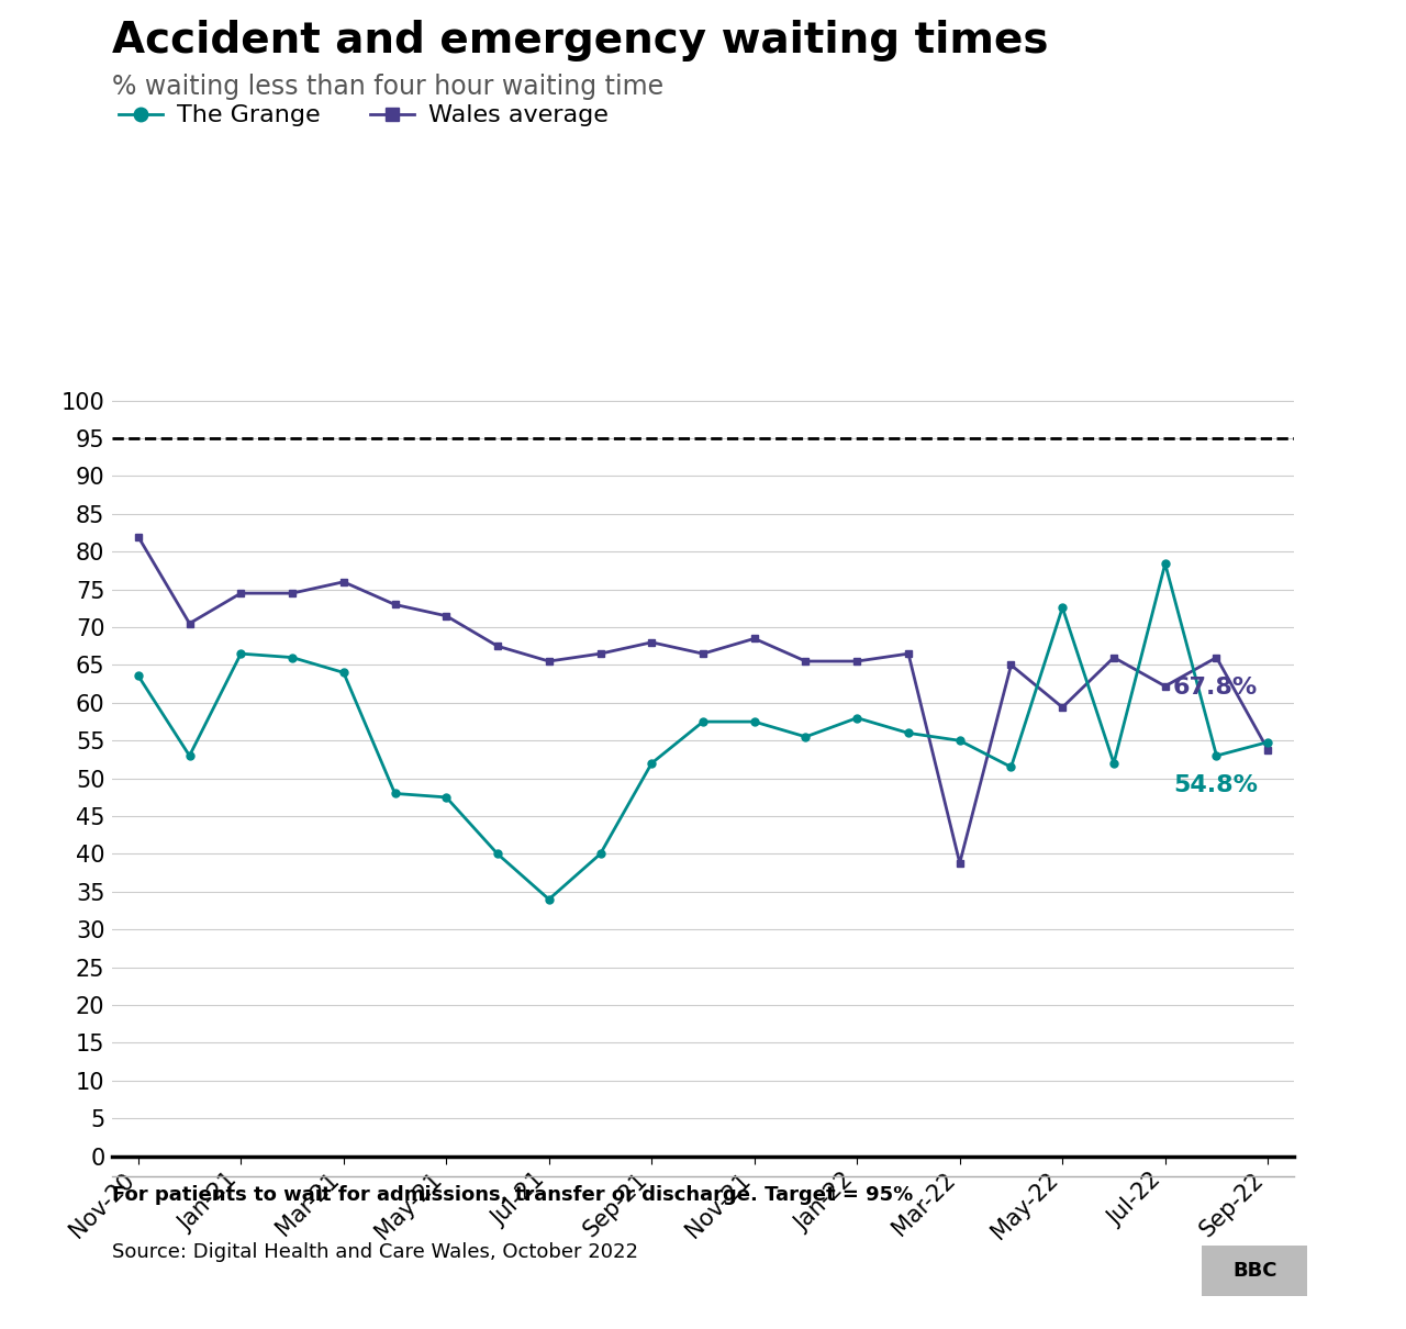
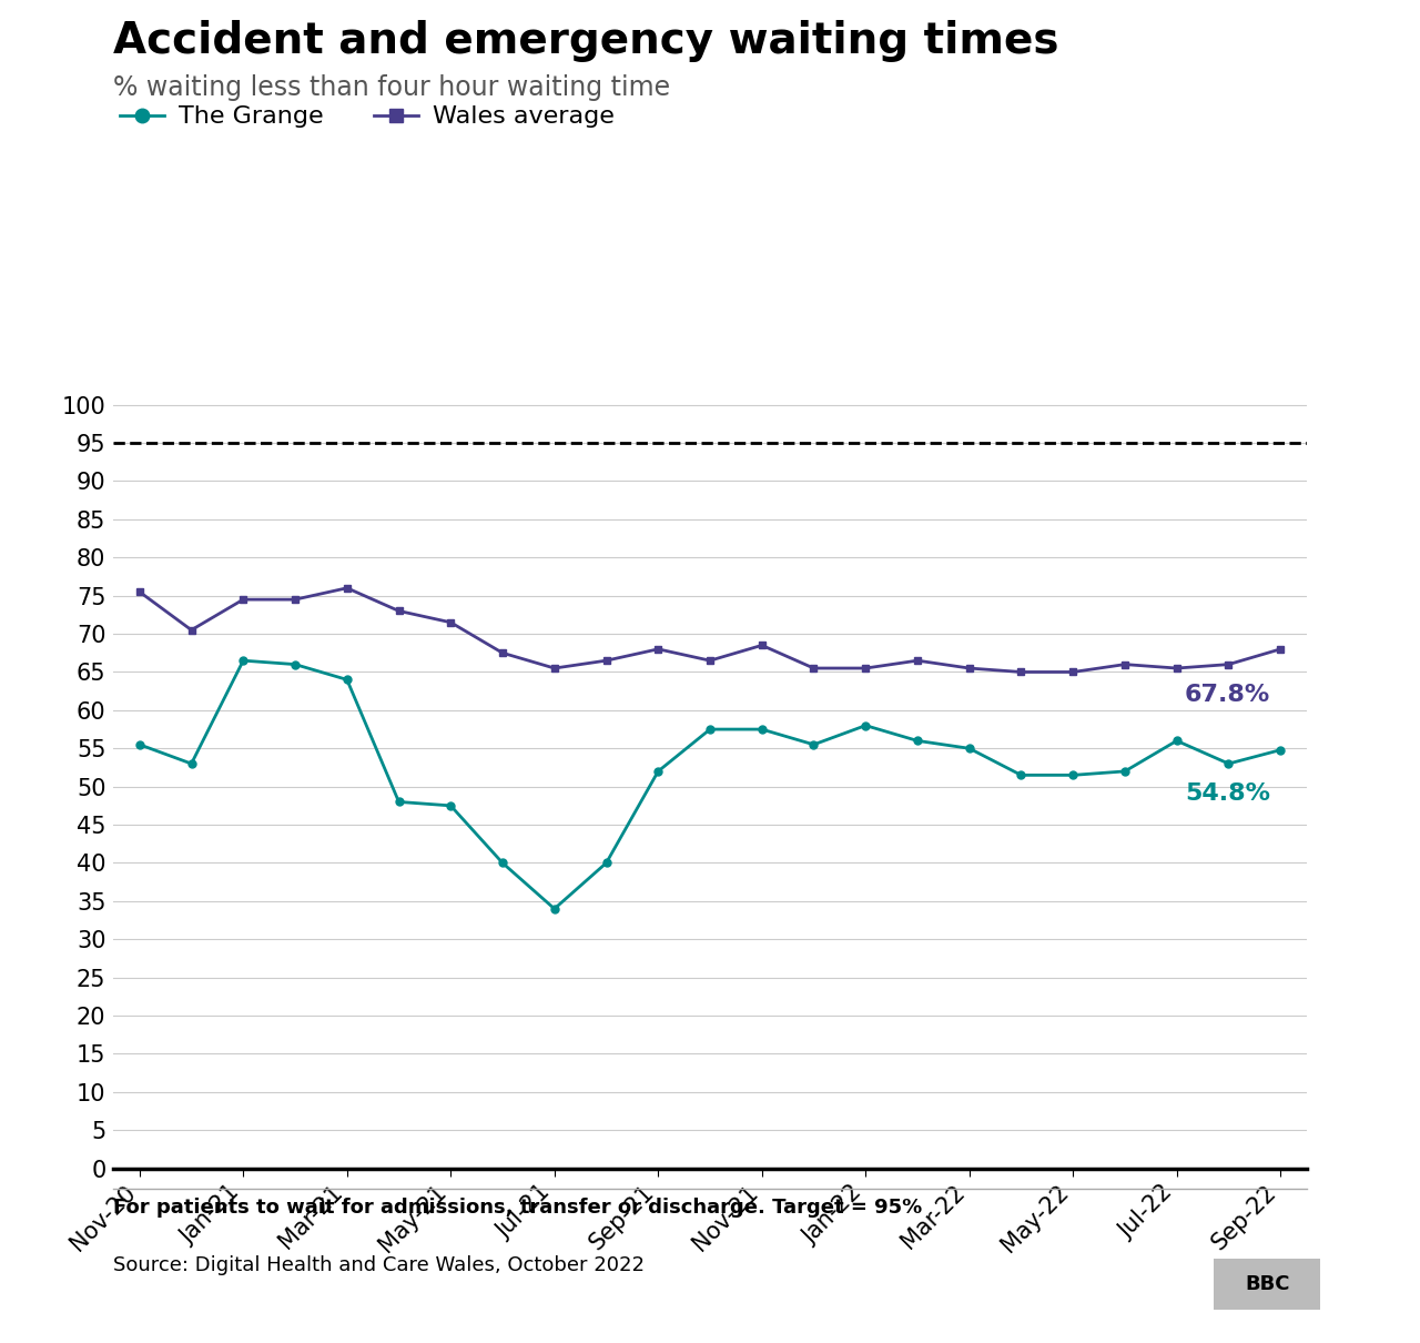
The Grange/Nov-20: 63.6 -> 55.5
Wales average/Nov-20: 82.0 -> 75.5
Wales average/Mar-22: 38.8 -> 65.5
The Grange/May-22: 72.6 -> 51.5
Wales average/May-22: 59.4 -> 65.0
The Grange/Jul-22: 78.4 -> 56.0
Wales average/Jul-22: 62.2 -> 65.5
Wales average/Sep-22: 53.8 -> 68.0
